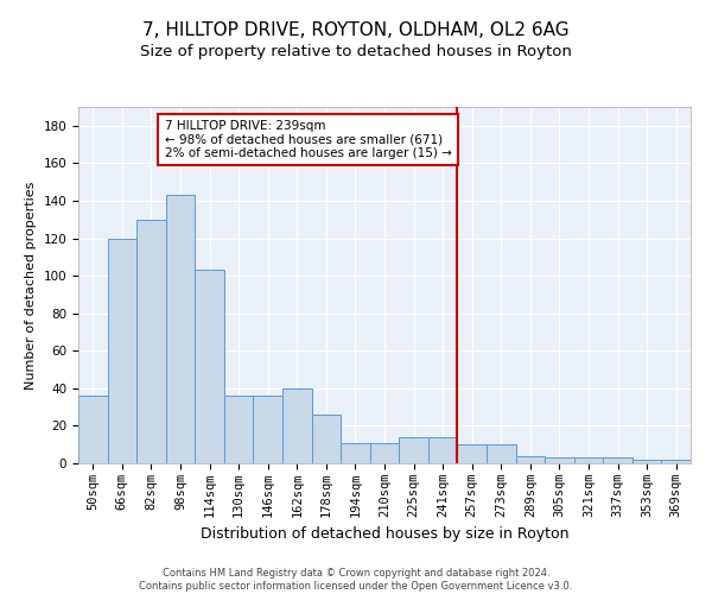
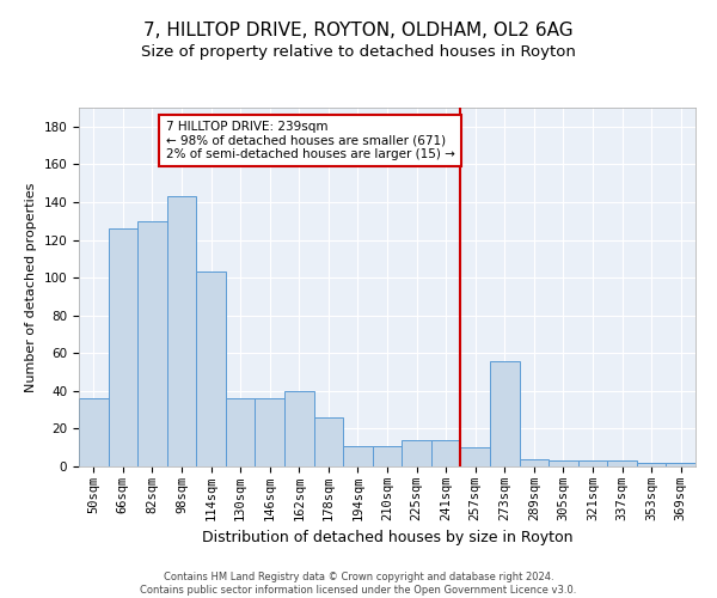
66sqm: 120 -> 126
273sqm: 10 -> 56
